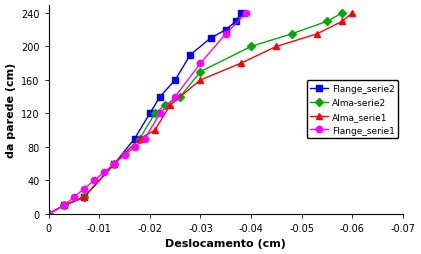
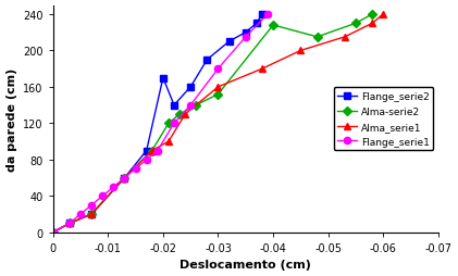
Flange_serie2/-0.02: 120 -> 170
Alma-serie2/-0.03: 170 -> 152
Alma-serie2/-0.04: 200 -> 228
